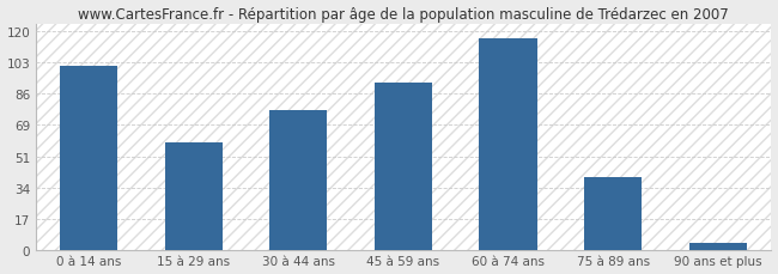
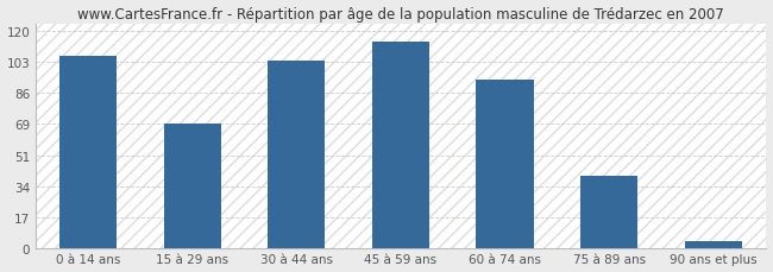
0 à 14 ans: 101 -> 106
15 à 29 ans: 59 -> 69
30 à 44 ans: 77 -> 104
45 à 59 ans: 92 -> 114
60 à 74 ans: 116 -> 93
